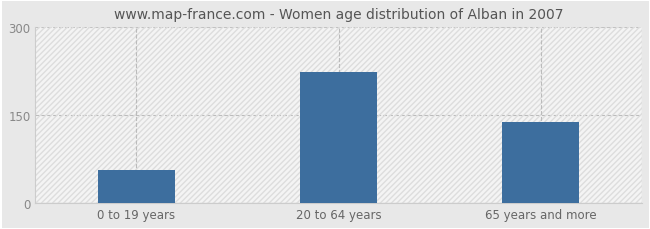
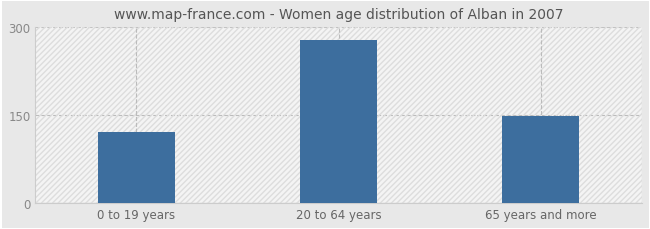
0 to 19 years: 56 -> 120
20 to 64 years: 222 -> 277
65 years and more: 138 -> 148
